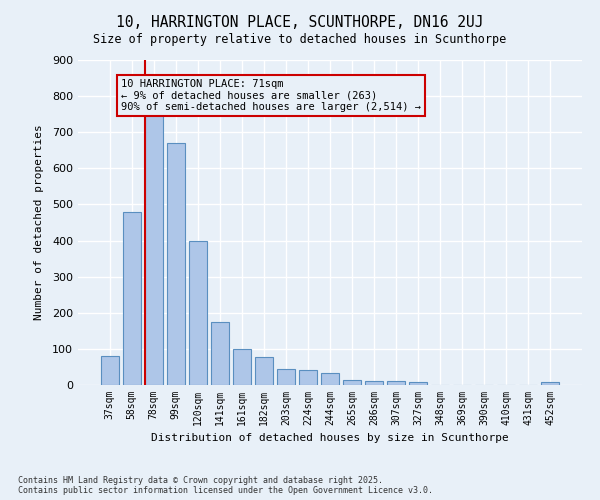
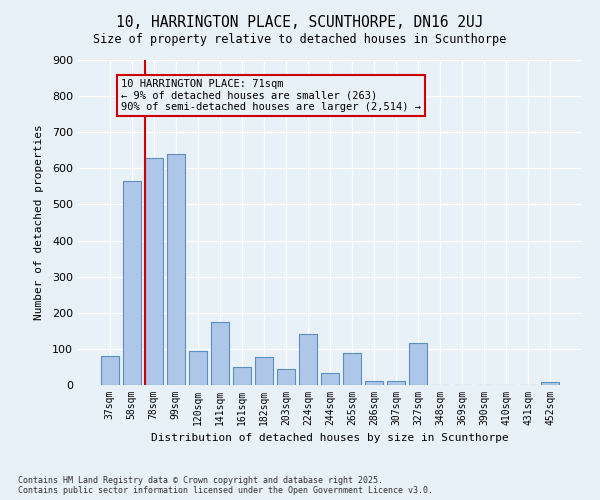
58sqm: 480 -> 565
78sqm: 750 -> 630
99sqm: 670 -> 640
120sqm: 400 -> 95
161sqm: 100 -> 50
224sqm: 42 -> 140
265sqm: 15 -> 90
327sqm: 8 -> 115
